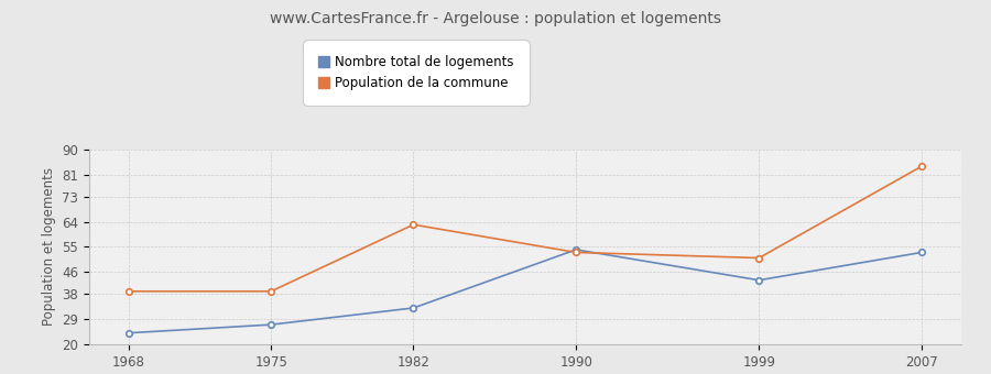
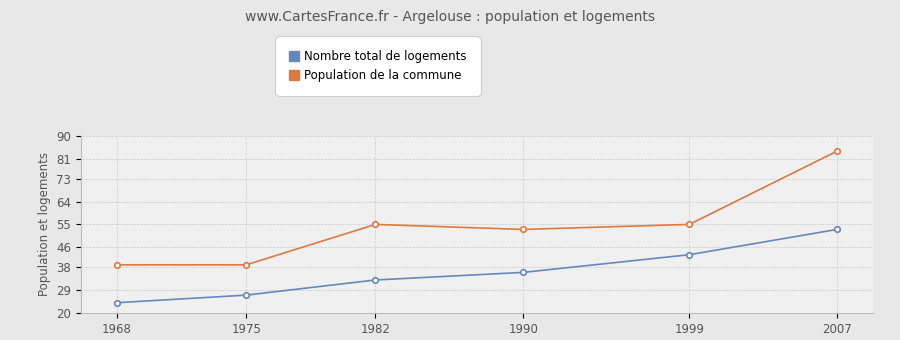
Population de la commune/1982: 63 -> 55
Nombre total de logements/1990: 54 -> 36
Population de la commune/1999: 51 -> 55
